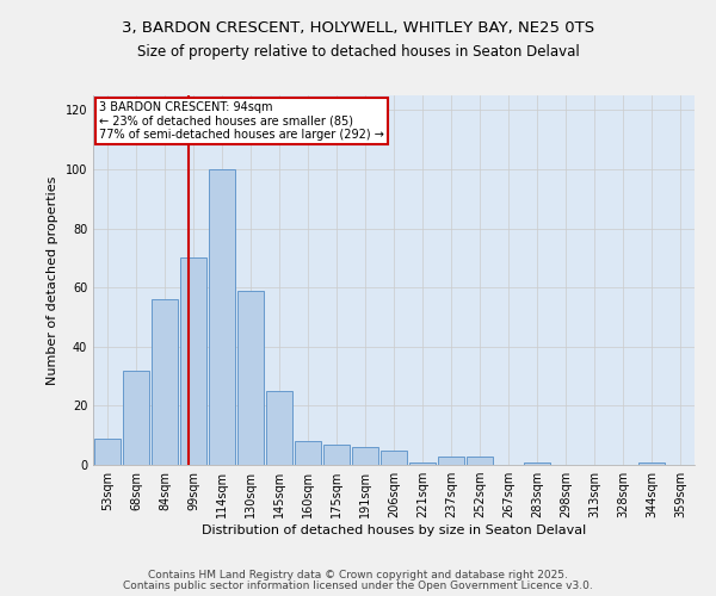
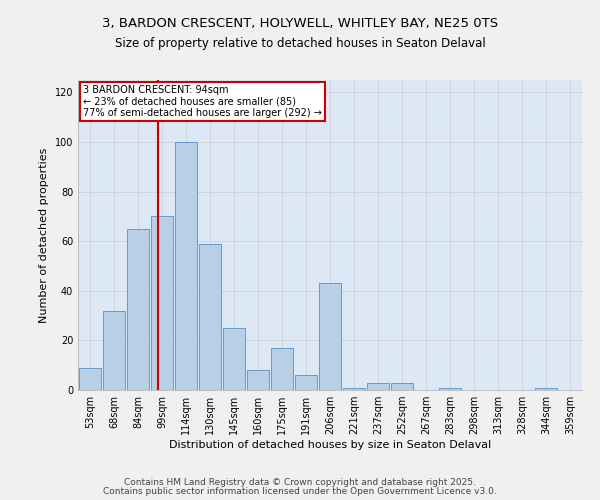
84sqm: 56 -> 65
175sqm: 7 -> 17
206sqm: 5 -> 43
